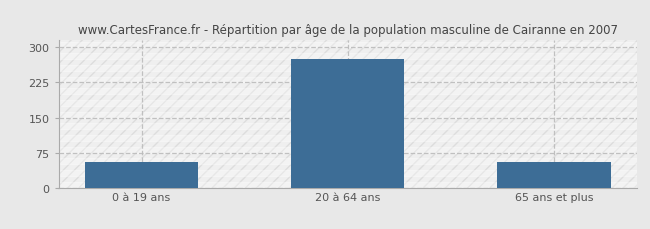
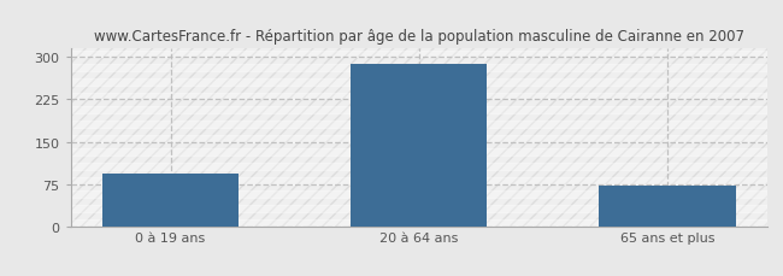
0 à 19 ans: 55 -> 93
20 à 64 ans: 275 -> 288
65 ans et plus: 55 -> 71
